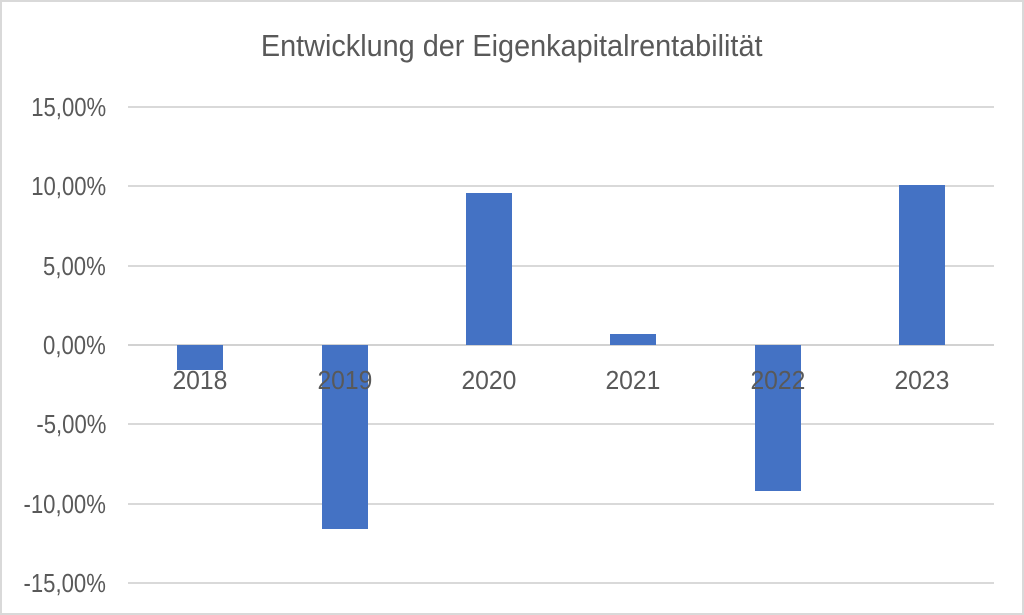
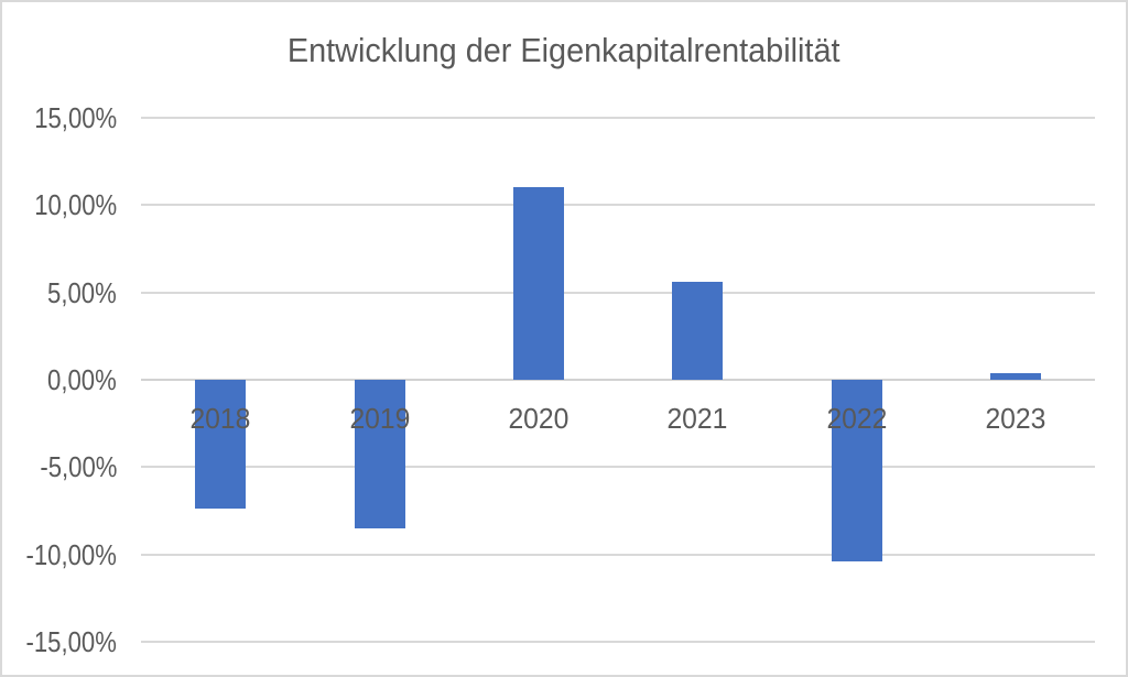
2018: -1,6% -> -7,4%
2019: -11,6% -> -8,5%
2020: 9,6% -> 11,0%
2021: 0,7% -> 5,6%
2022: -9,2% -> -10,4%
2023: 10,1% -> 0,4%
